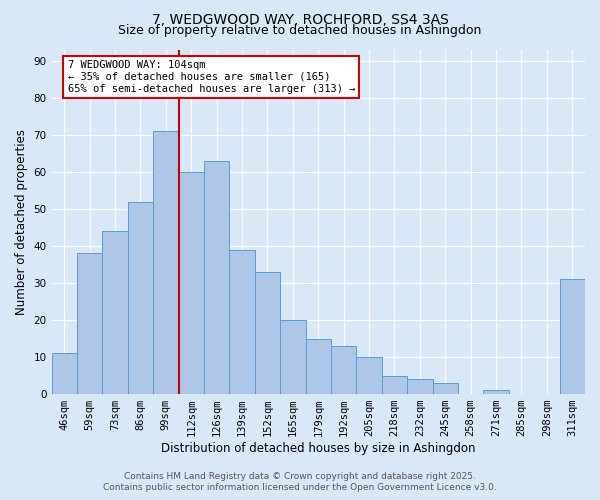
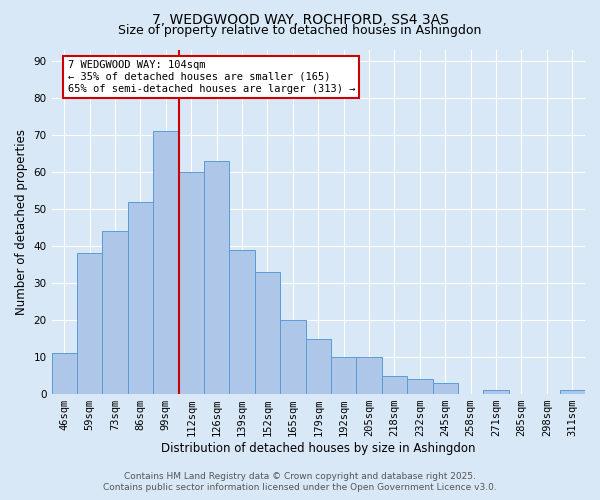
192sqm: 13 -> 10
311sqm: 31 -> 1
